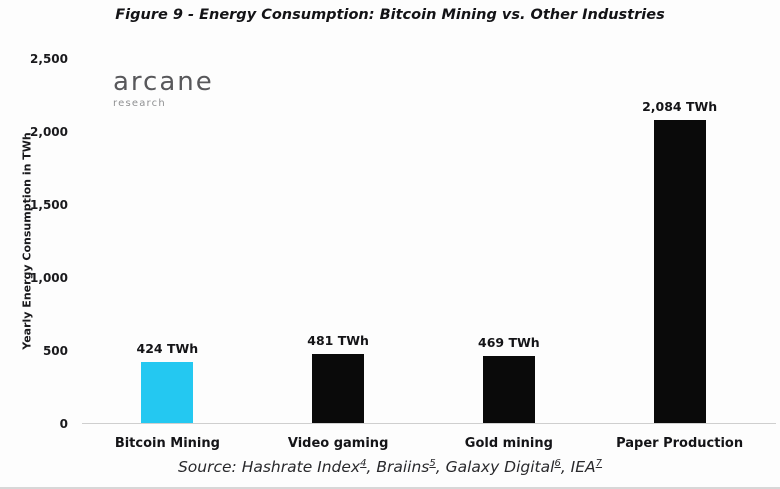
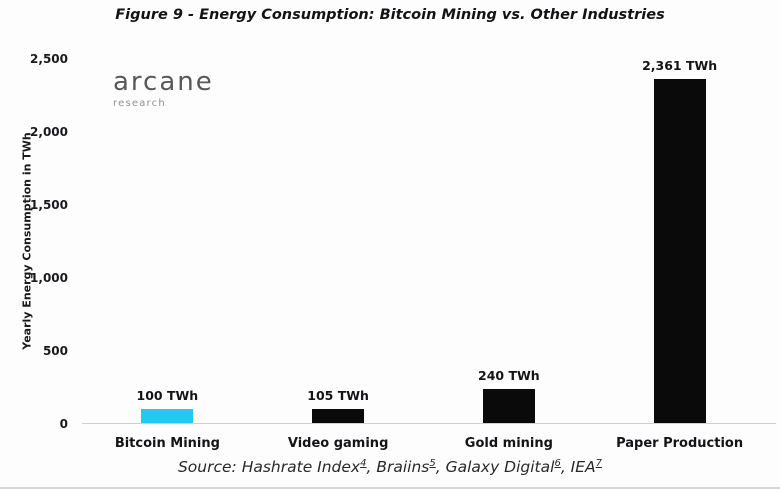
Bitcoin Mining: 424 -> 100
Video gaming: 481 -> 105
Gold mining: 469 -> 240
Paper Production: 2,084 -> 2,361
